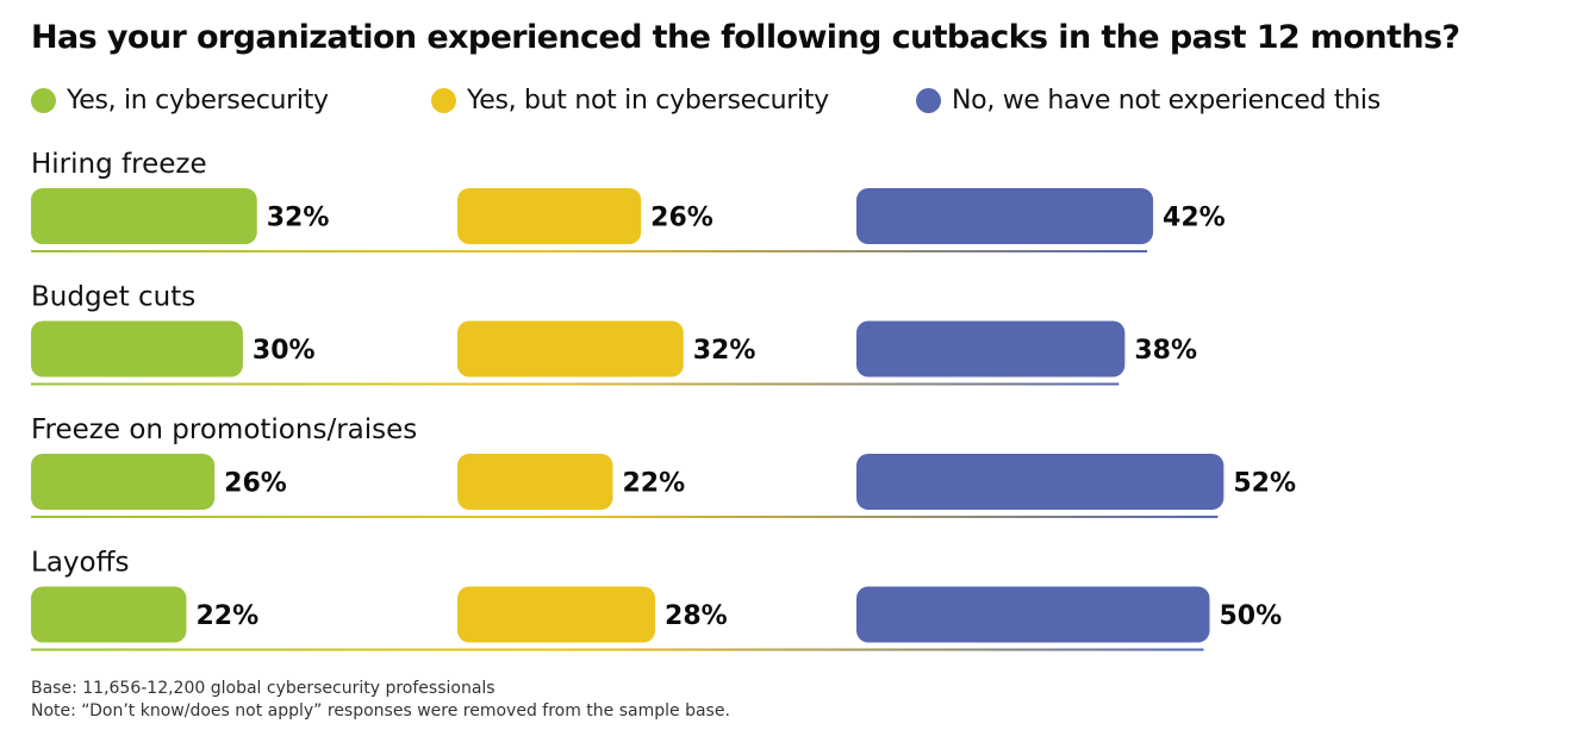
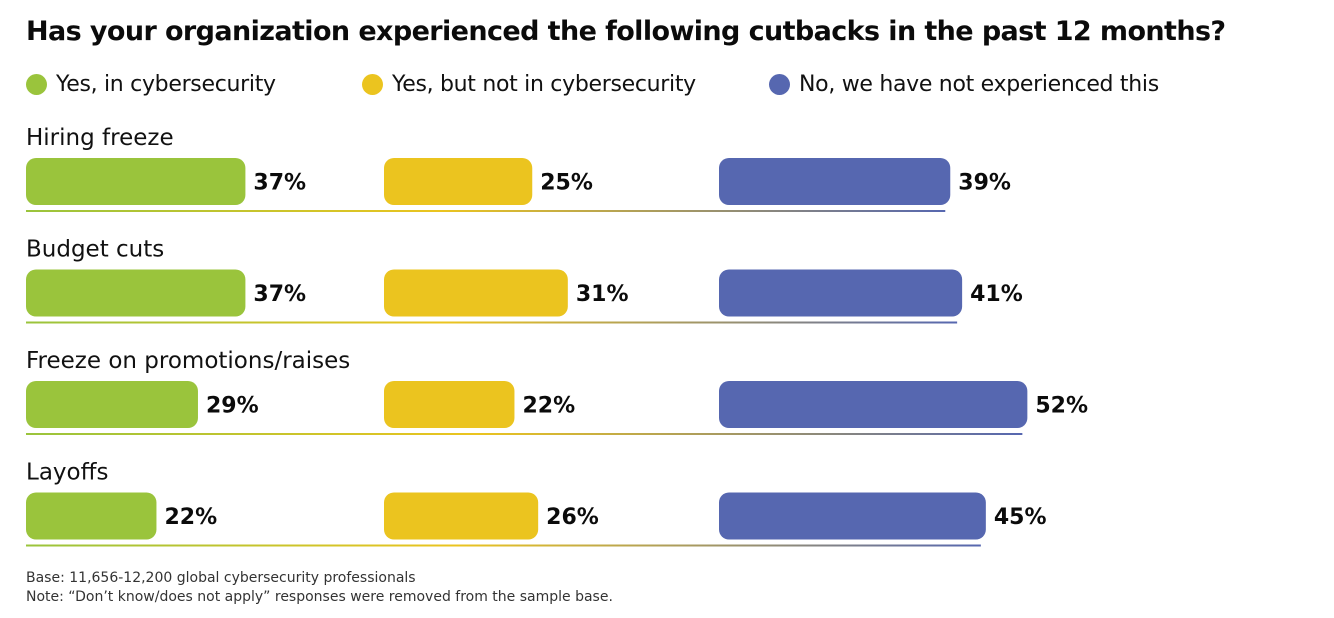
Yes, in cybersecurity/Hiring freeze: 32% -> 37%
Yes, but not in cybersecurity/Hiring freeze: 26% -> 25%
No, we have not experienced this/Hiring freeze: 42% -> 39%
Yes, in cybersecurity/Budget cuts: 30% -> 37%
Yes, but not in cybersecurity/Budget cuts: 32% -> 31%
No, we have not experienced this/Budget cuts: 38% -> 41%
Yes, in cybersecurity/Freeze on promotions/raises: 26% -> 29%
Yes, but not in cybersecurity/Layoffs: 28% -> 26%
No, we have not experienced this/Layoffs: 50% -> 45%
